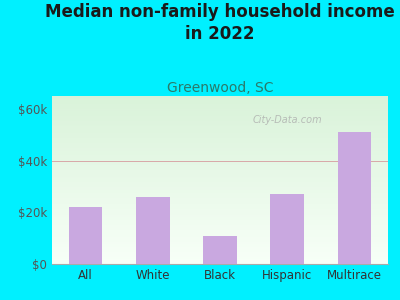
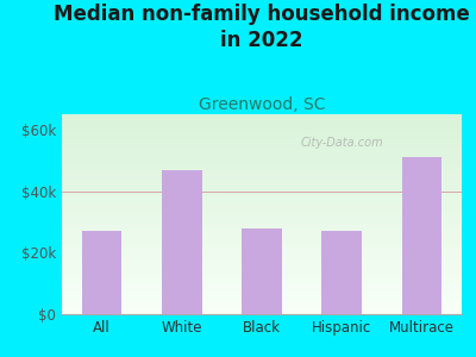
All: $22k -> $27k
White: $26k -> $47k
Black: $11k -> $28k
